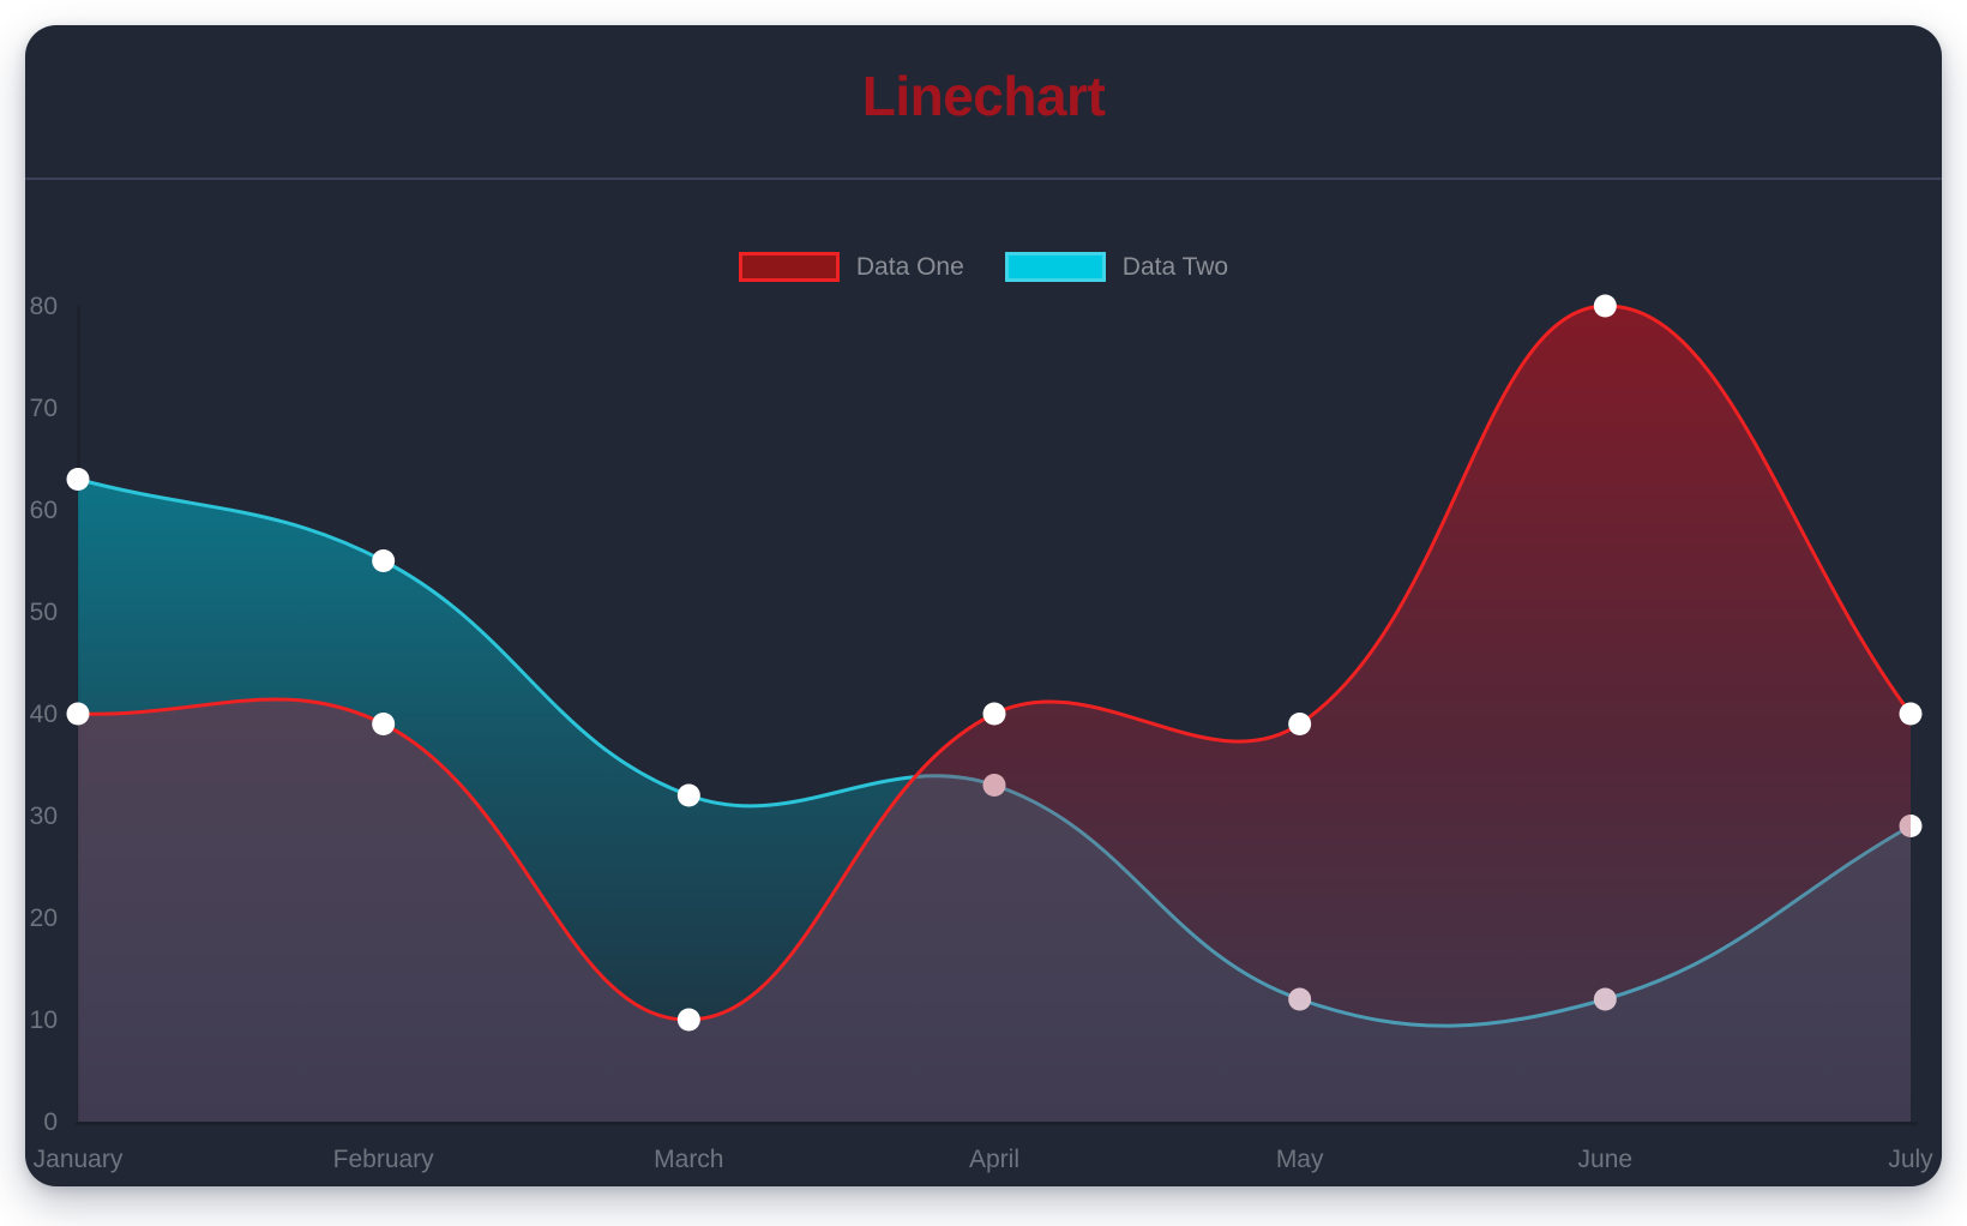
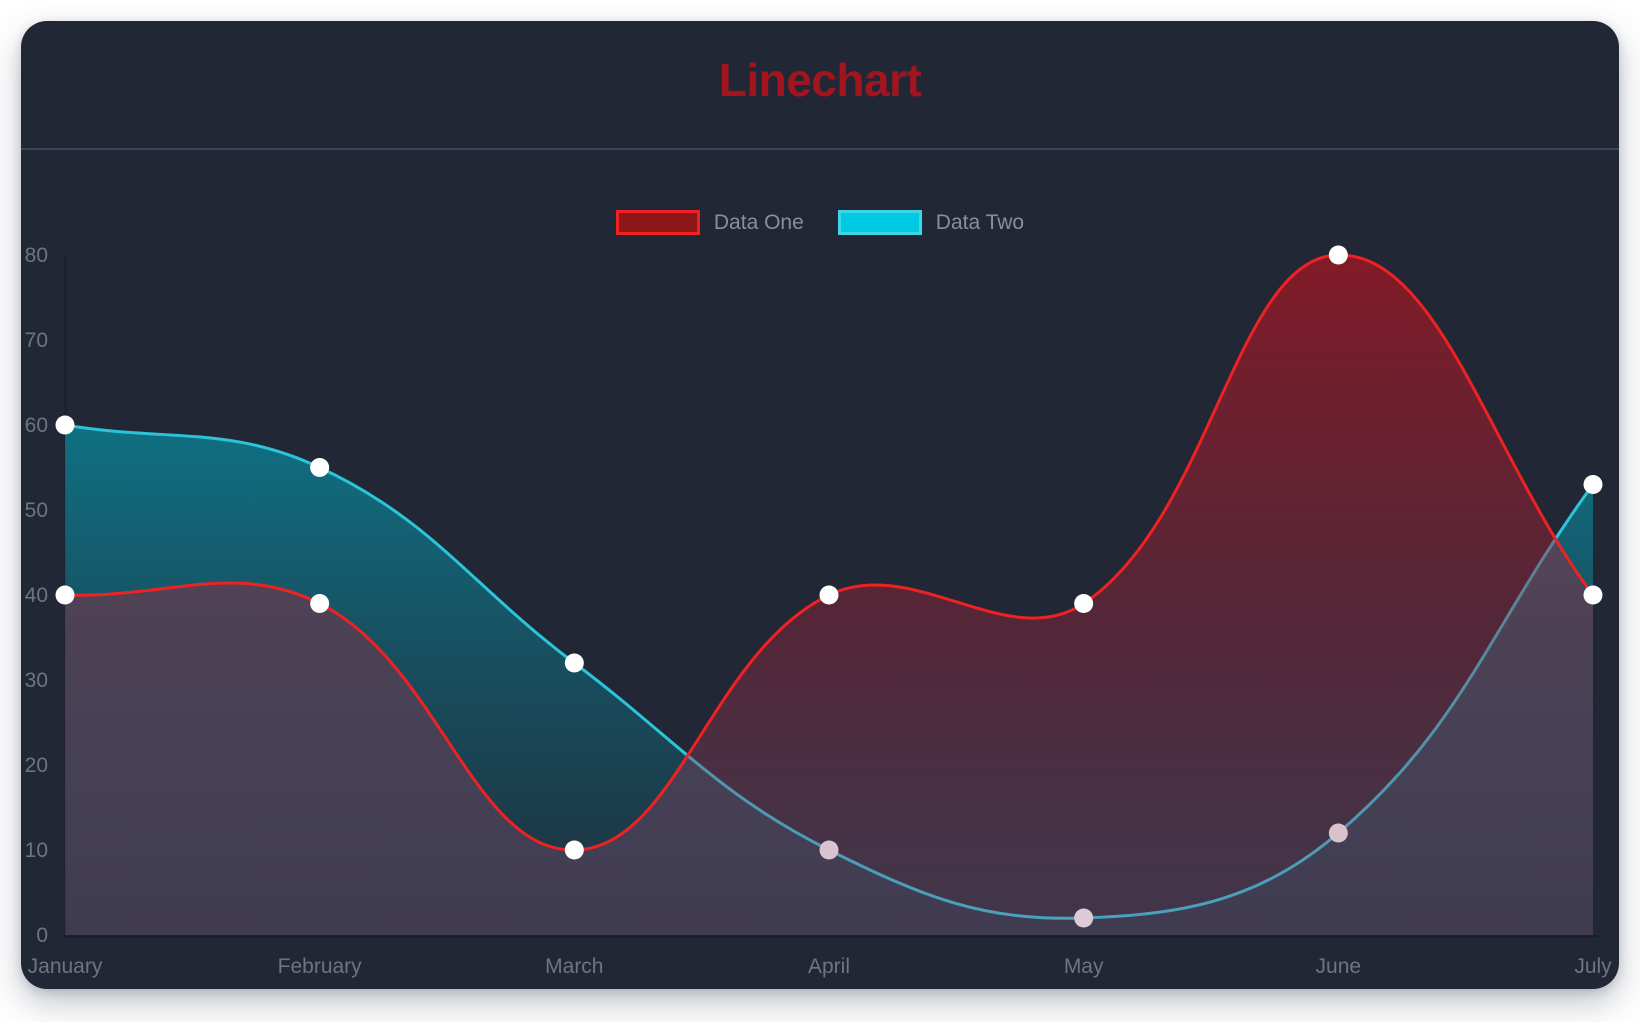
Data Two/January: 63 -> 60
Data Two/April: 33 -> 10
Data Two/May: 12 -> 2
Data Two/July: 29 -> 53
